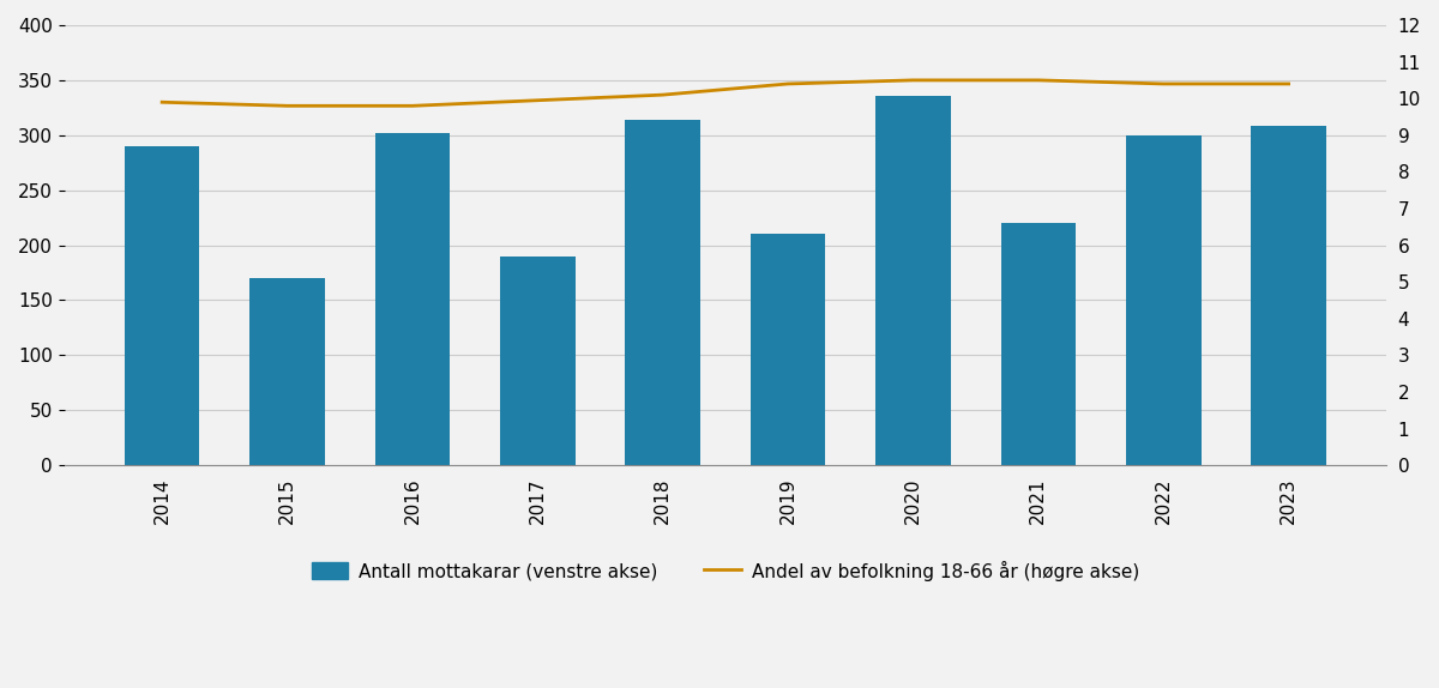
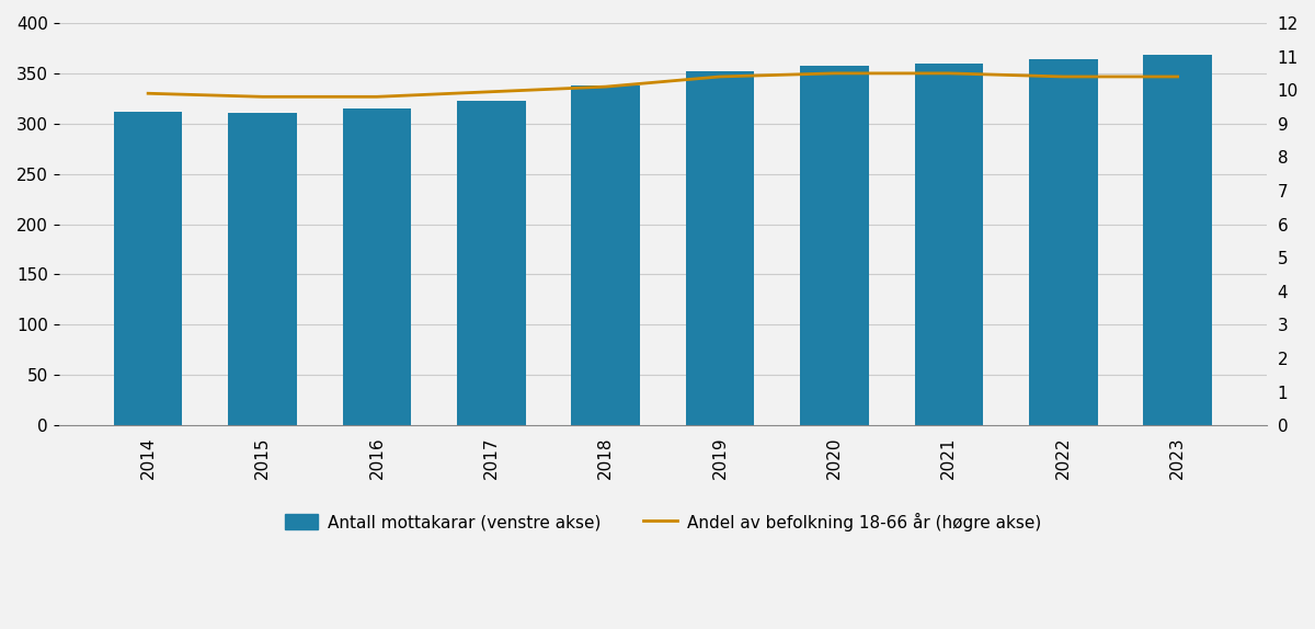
Antall mottakarar (venstre akse)/2014: 290 -> 312
Antall mottakarar (venstre akse)/2015: 170 -> 311
Antall mottakarar (venstre akse)/2016: 302 -> 315
Antall mottakarar (venstre akse)/2017: 190 -> 323
Antall mottakarar (venstre akse)/2018: 314 -> 338
Antall mottakarar (venstre akse)/2019: 210 -> 352
Antall mottakarar (venstre akse)/2020: 336 -> 357
Antall mottakarar (venstre akse)/2021: 220 -> 360
Antall mottakarar (venstre akse)/2022: 300 -> 364
Antall mottakarar (venstre akse)/2023: 308 -> 368
